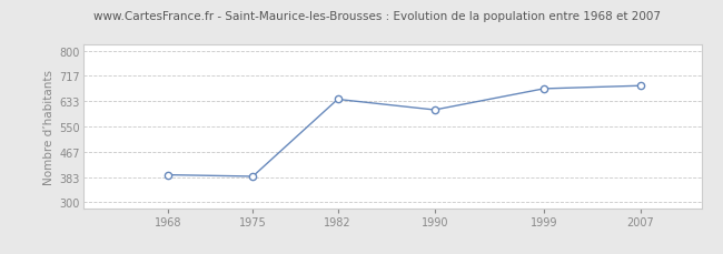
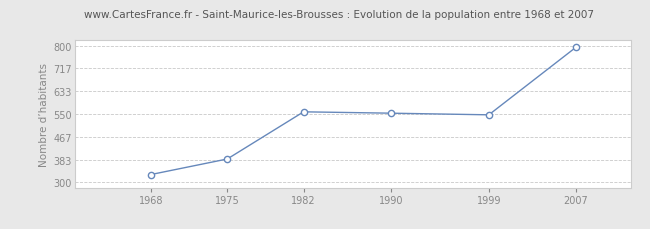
1968: 390 -> 328
1982: 640 -> 558
1990: 605 -> 553
1999: 675 -> 547
2007: 685 -> 795
